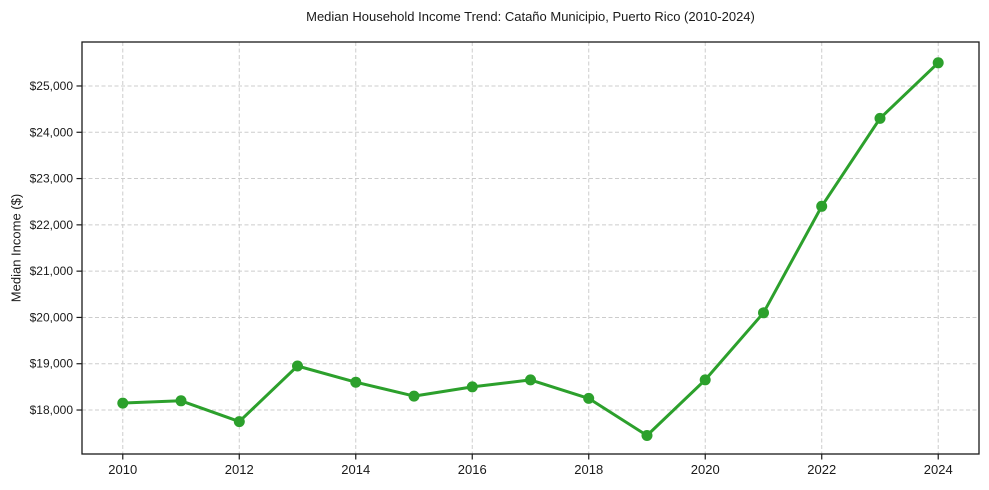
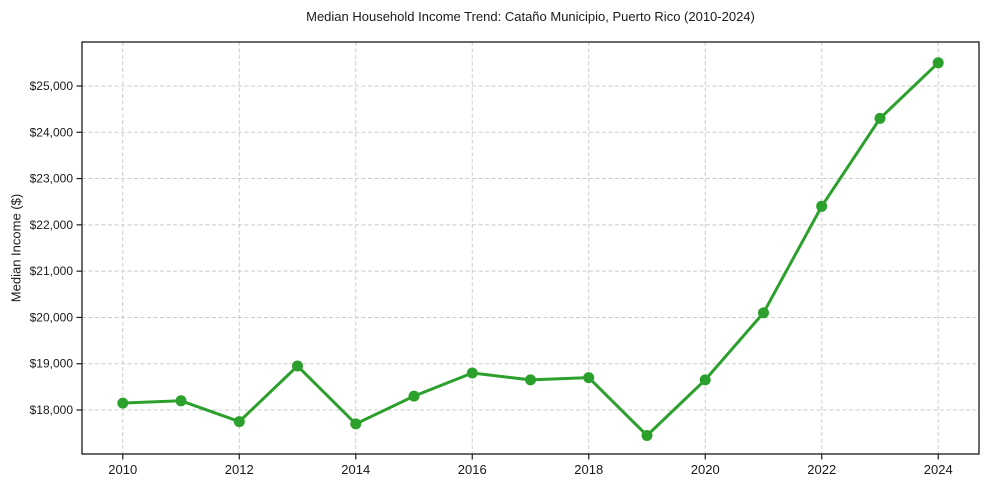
2014: $18600 -> $17700
2016: $18500 -> $18800
2018: $18200 -> $18700
